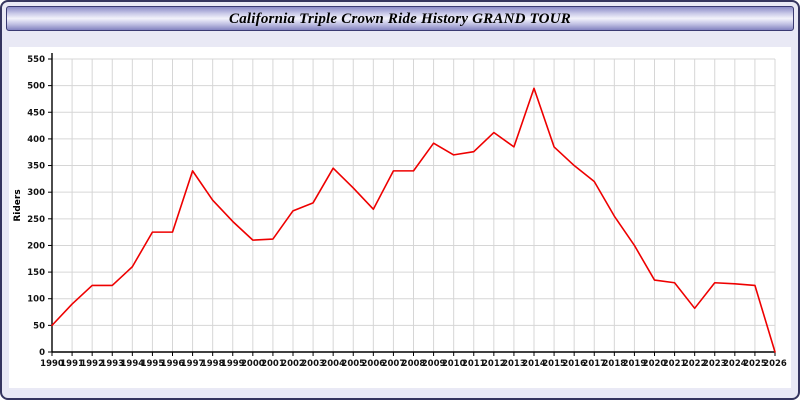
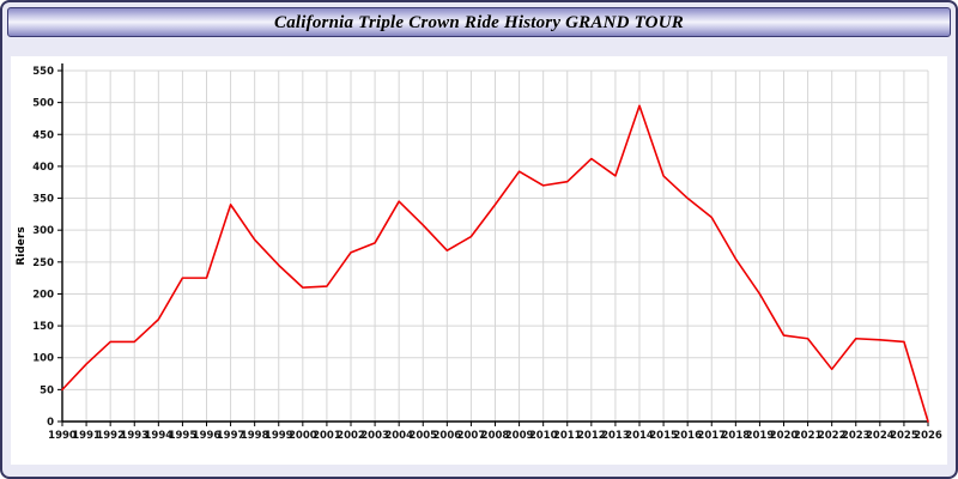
2007: 340 -> 290
